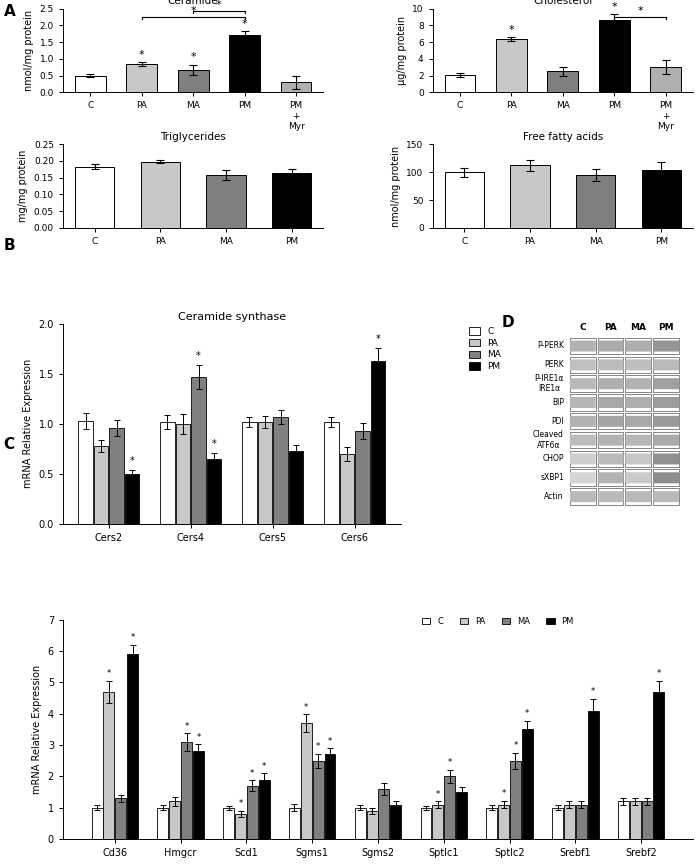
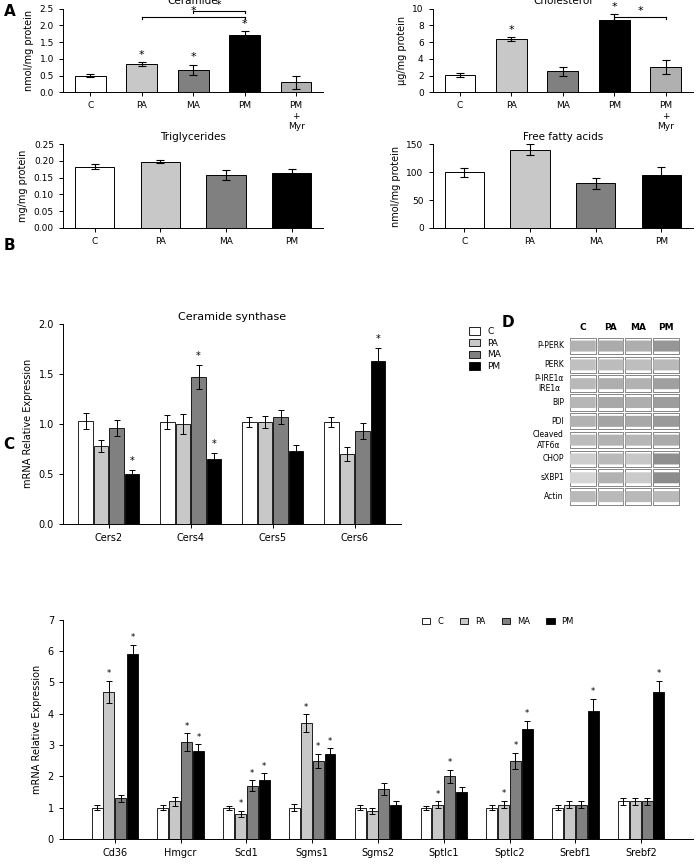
Free fatty acids/PA: 112 -> 140
Free fatty acids/MA: 95 -> 80
Free fatty acids/PM: 103 -> 94
